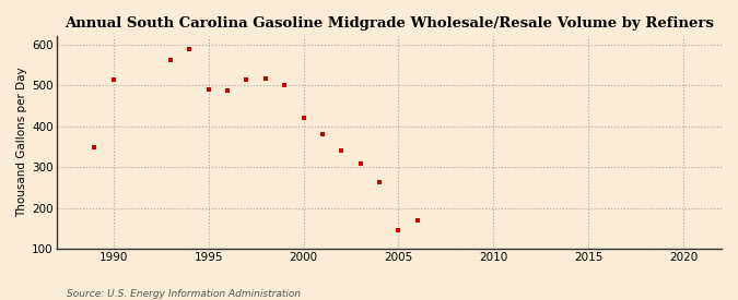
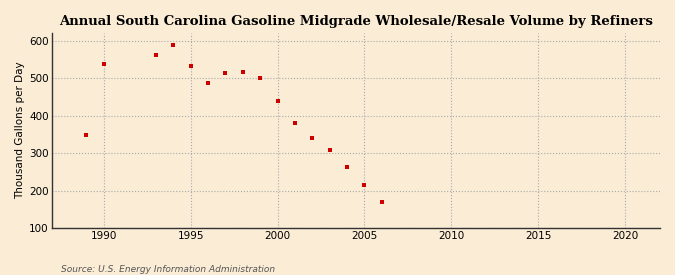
1990: 515 -> 537
1995: 490 -> 533
2000: 420 -> 440
2005: 145 -> 216
